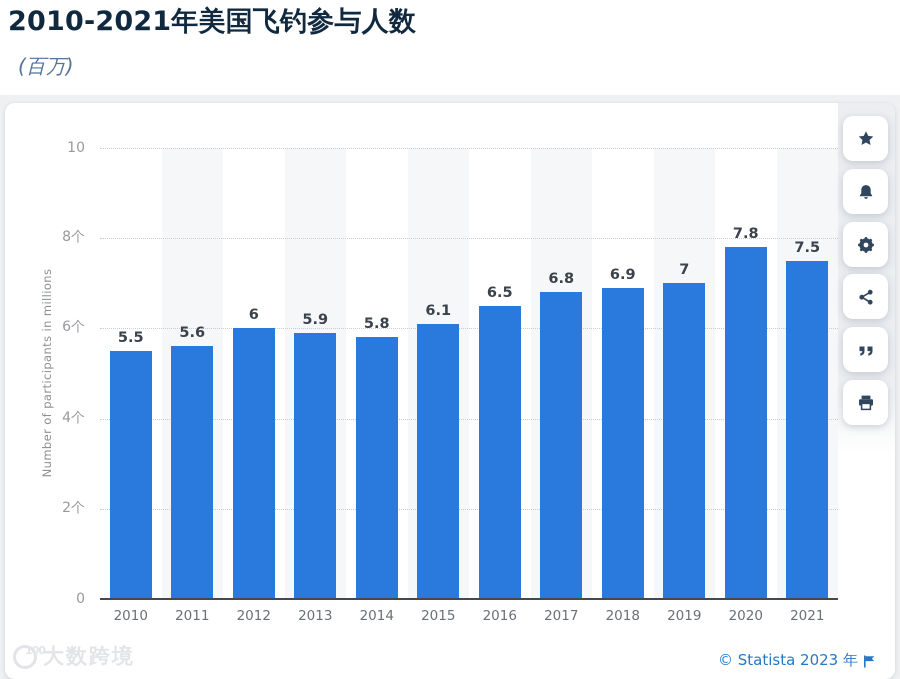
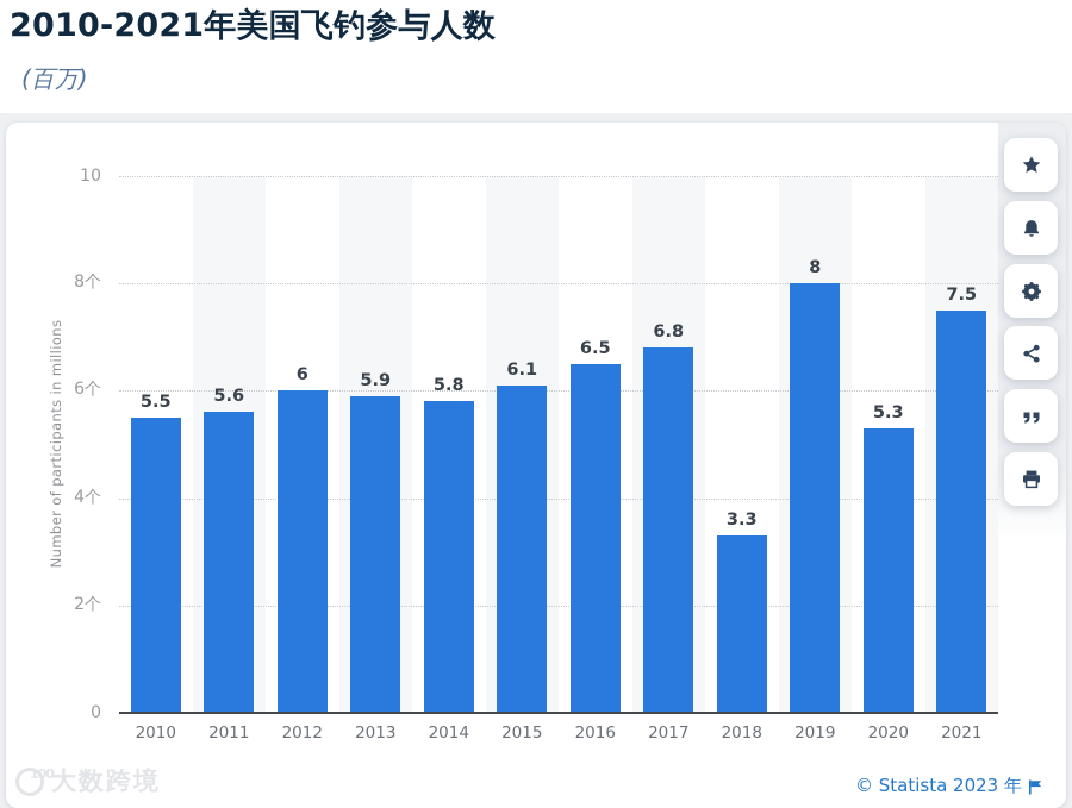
2018: 6.9 -> 3.3
2019: 7 -> 8
2020: 7.8 -> 5.3
